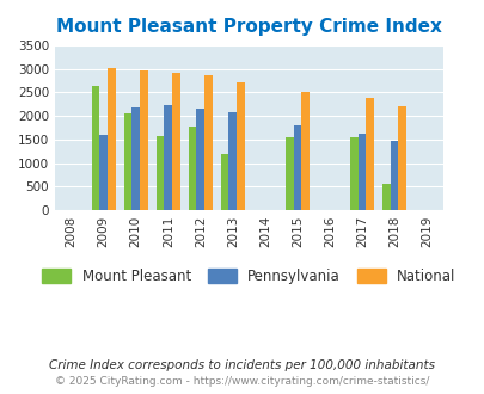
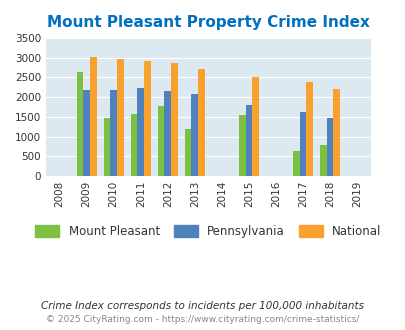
Pennsylvania/2009: 1600 -> 2190
Mount Pleasant/2010: 2050 -> 1470
Mount Pleasant/2017: 1550 -> 640
Mount Pleasant/2018: 550 -> 790
